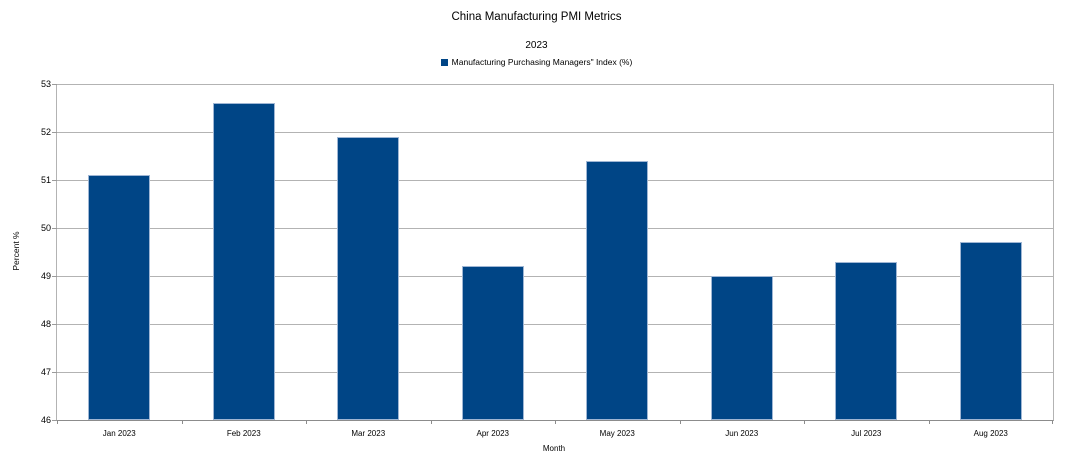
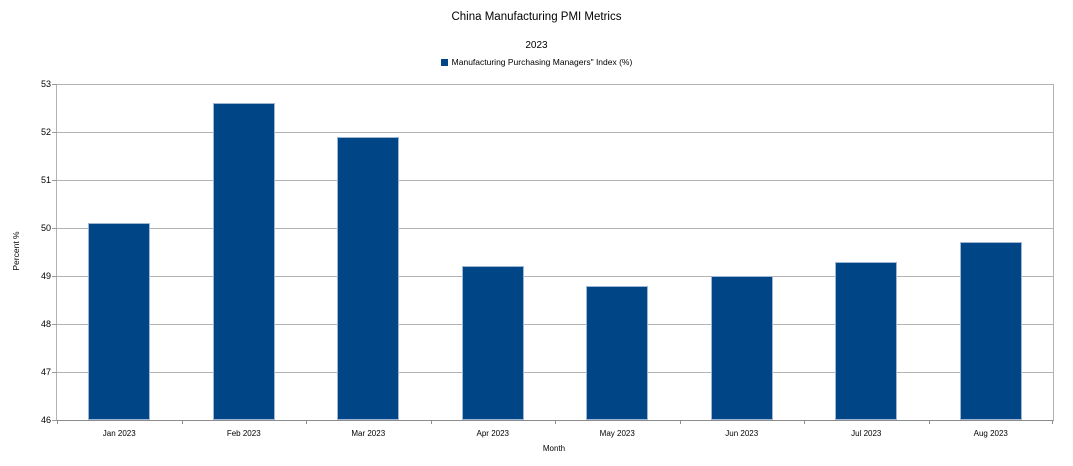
Jan 2023: 51.1 -> 50.1
May 2023: 51.4 -> 48.8
